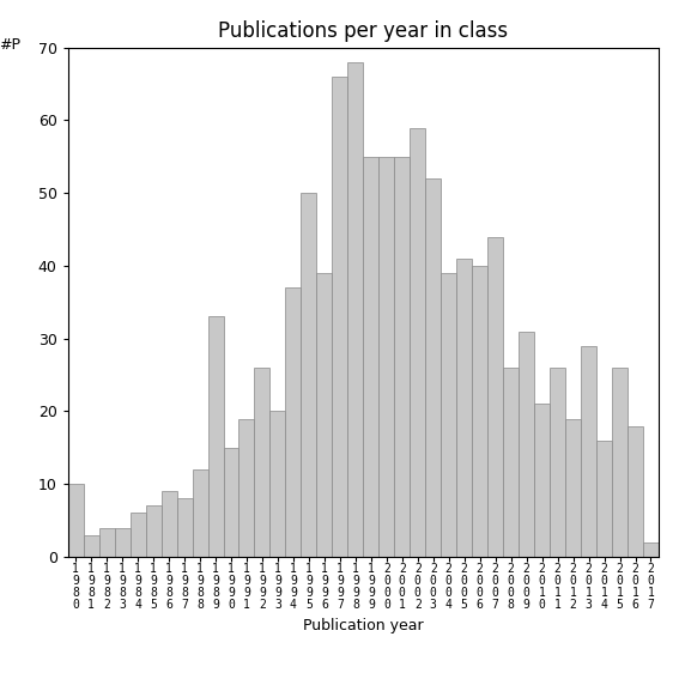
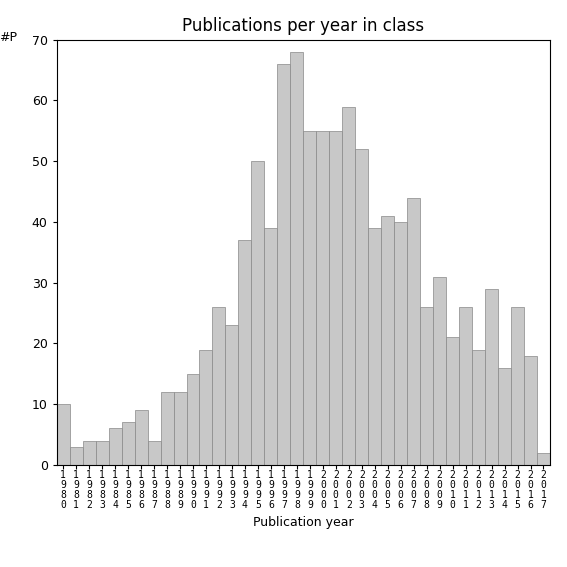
1 9 8 7: 8 -> 4
1 9 8 9: 33 -> 12
1 9 9 3: 20 -> 23
